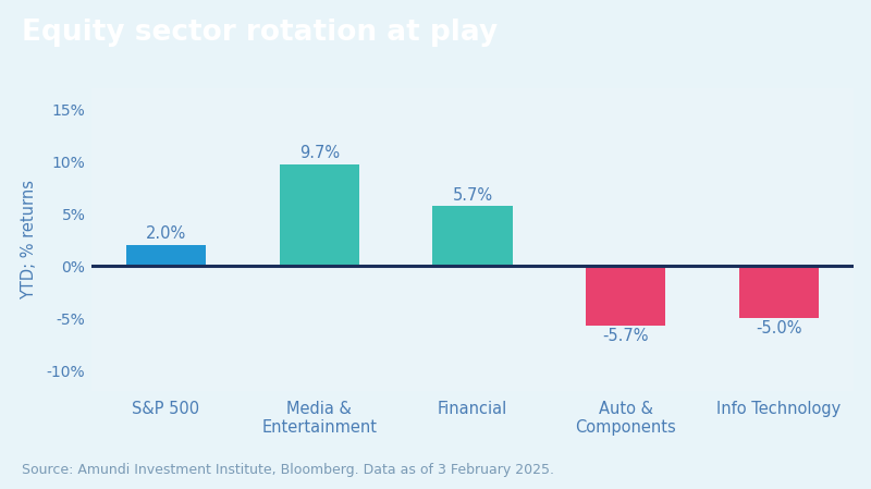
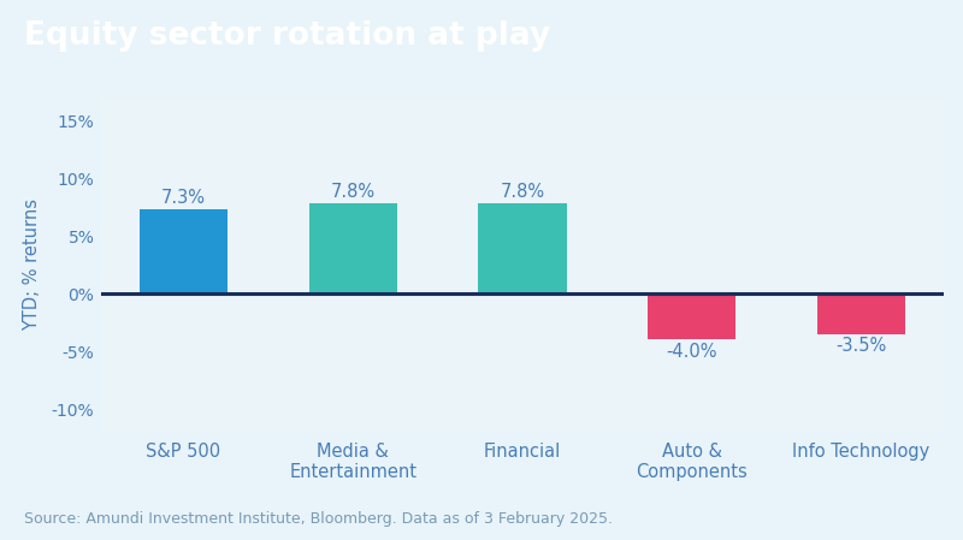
S&P 500: 2.0% -> 7.3%
Media & Entertainment: 9.7% -> 7.8%
Financial: 5.7% -> 7.8%
Auto & Components: -5.7% -> -4.0%
Info Technology: -5.0% -> -3.5%
